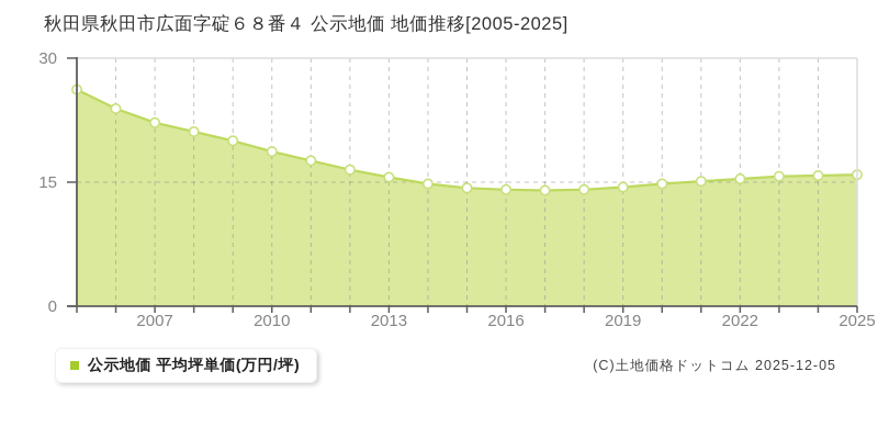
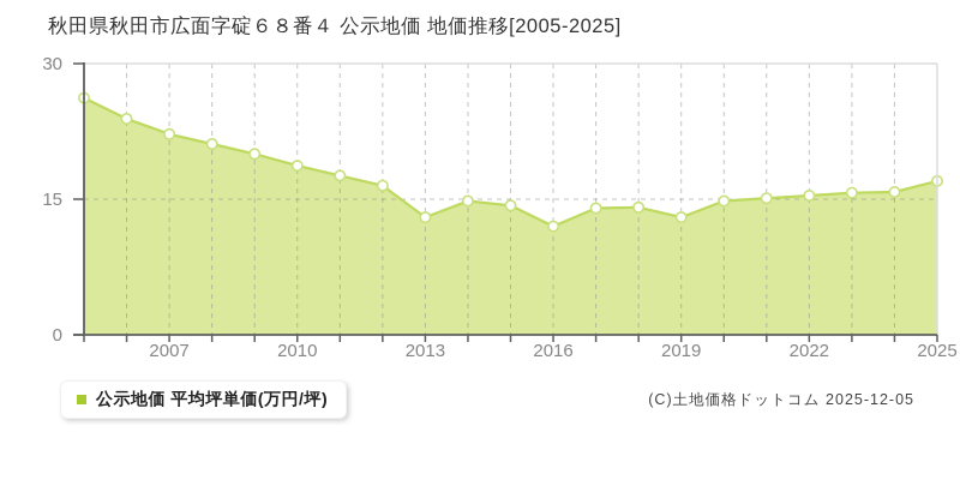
2013: 16 -> 13
2016: 14 -> 12
2019: 14 -> 13
2025: 16 -> 17
